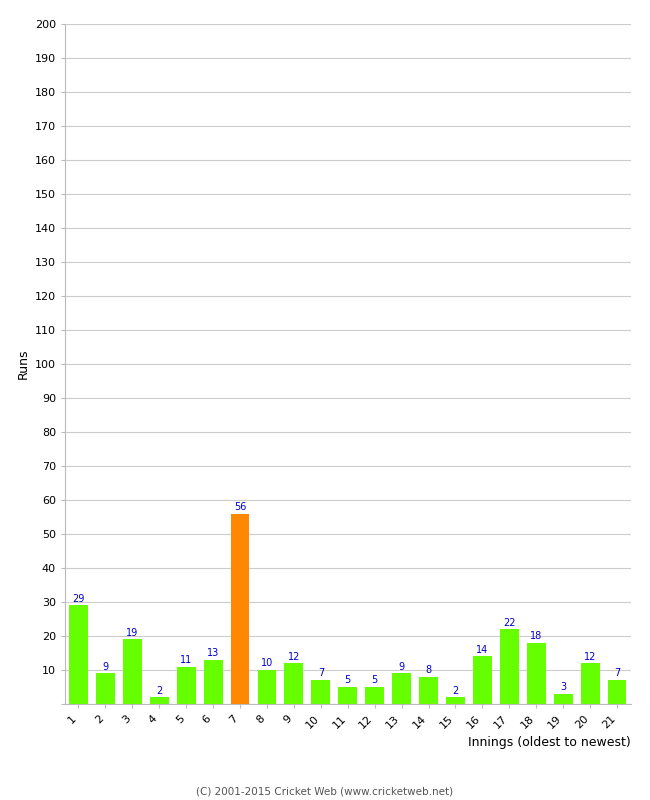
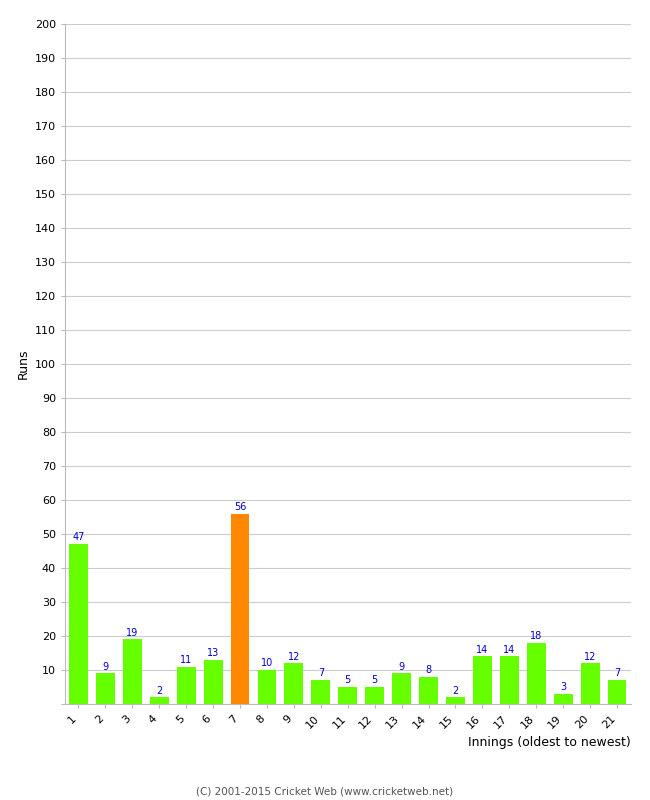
1: 29 -> 47
17: 22 -> 14
